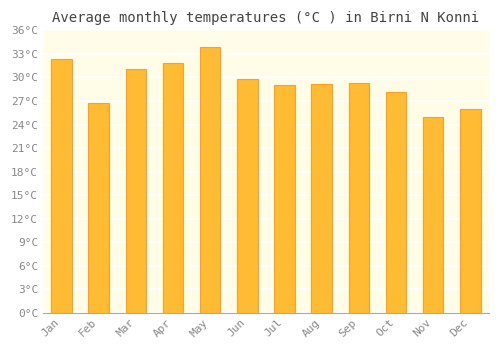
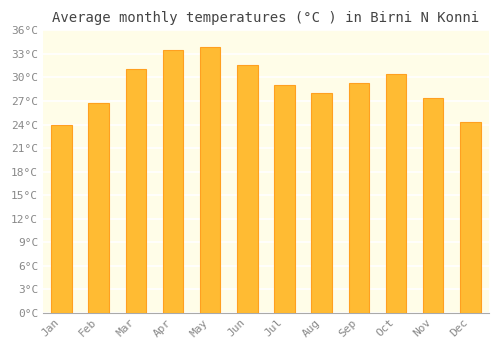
Jan: 32.4°C -> 23.9°C
Apr: 31.8°C -> 33.5°C
Jun: 29.8°C -> 31.6°C
Aug: 29.2°C -> 28.0°C
Oct: 28.2°C -> 30.4°C
Nov: 25.0°C -> 27.4°C
Dec: 26.0°C -> 24.3°C
